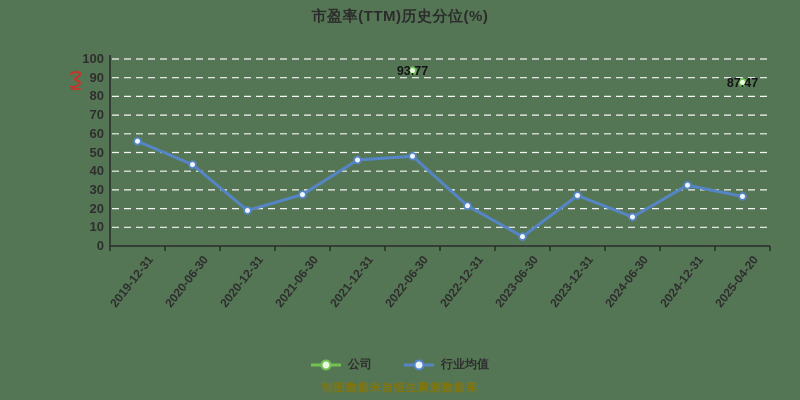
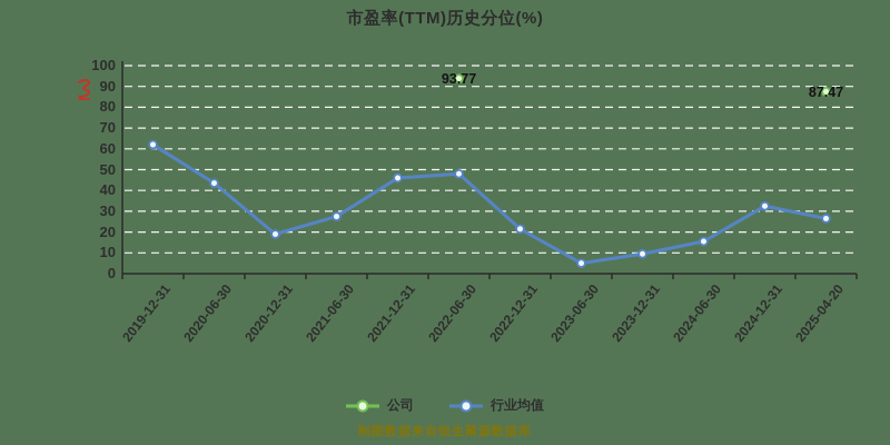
行业均值/2019-12-31: 56 -> 62
行业均值/2023-12-31: 27 -> 10
